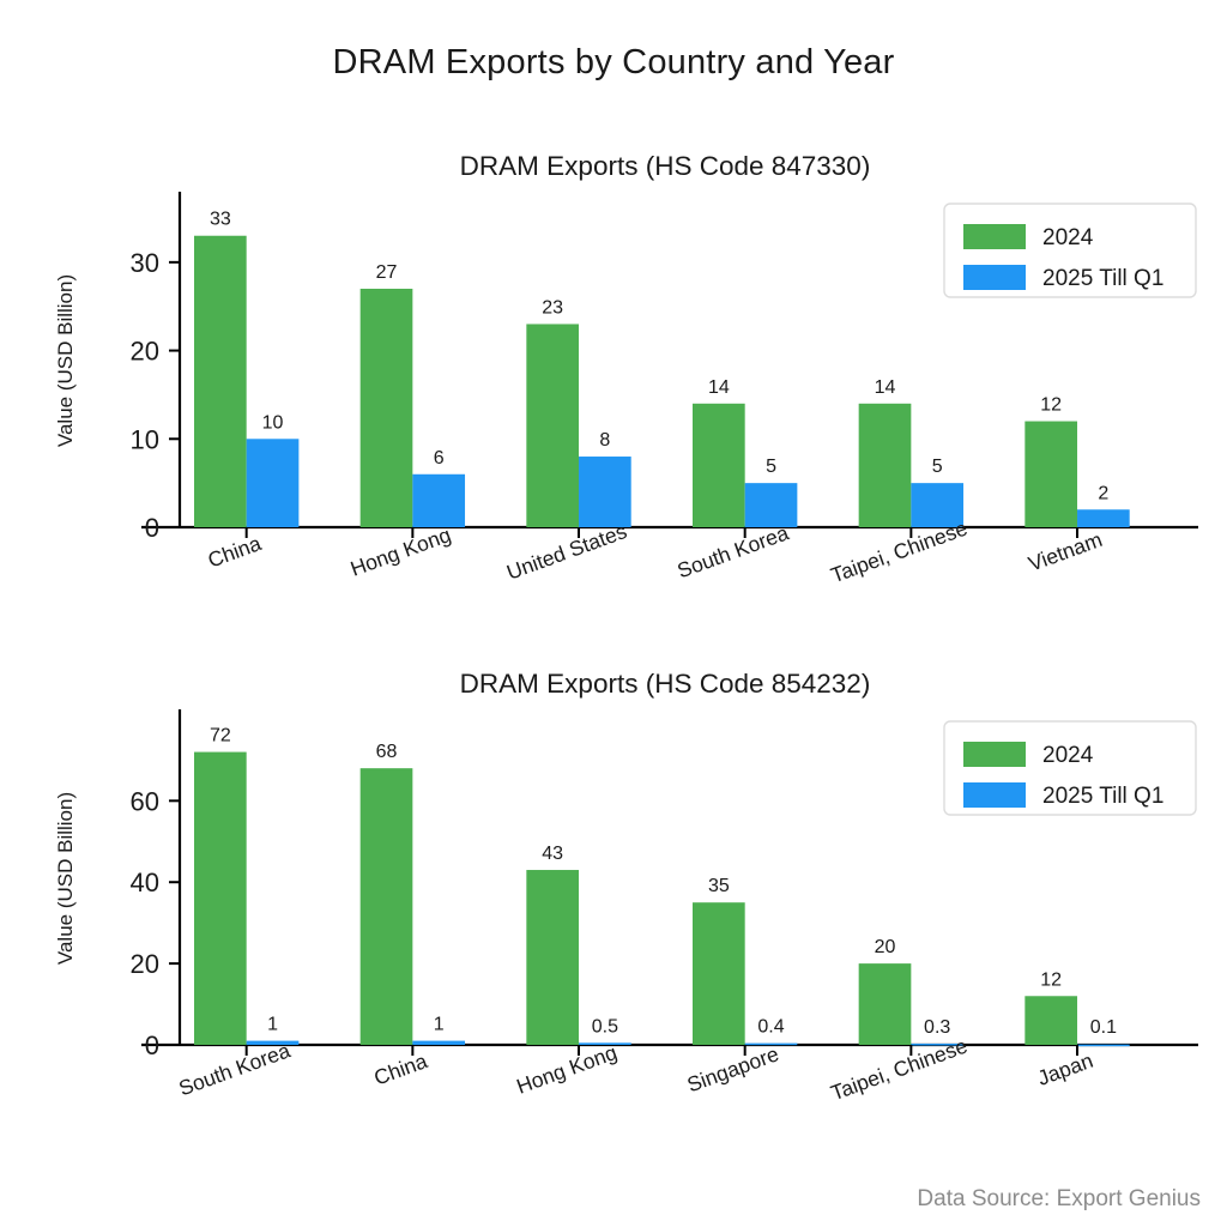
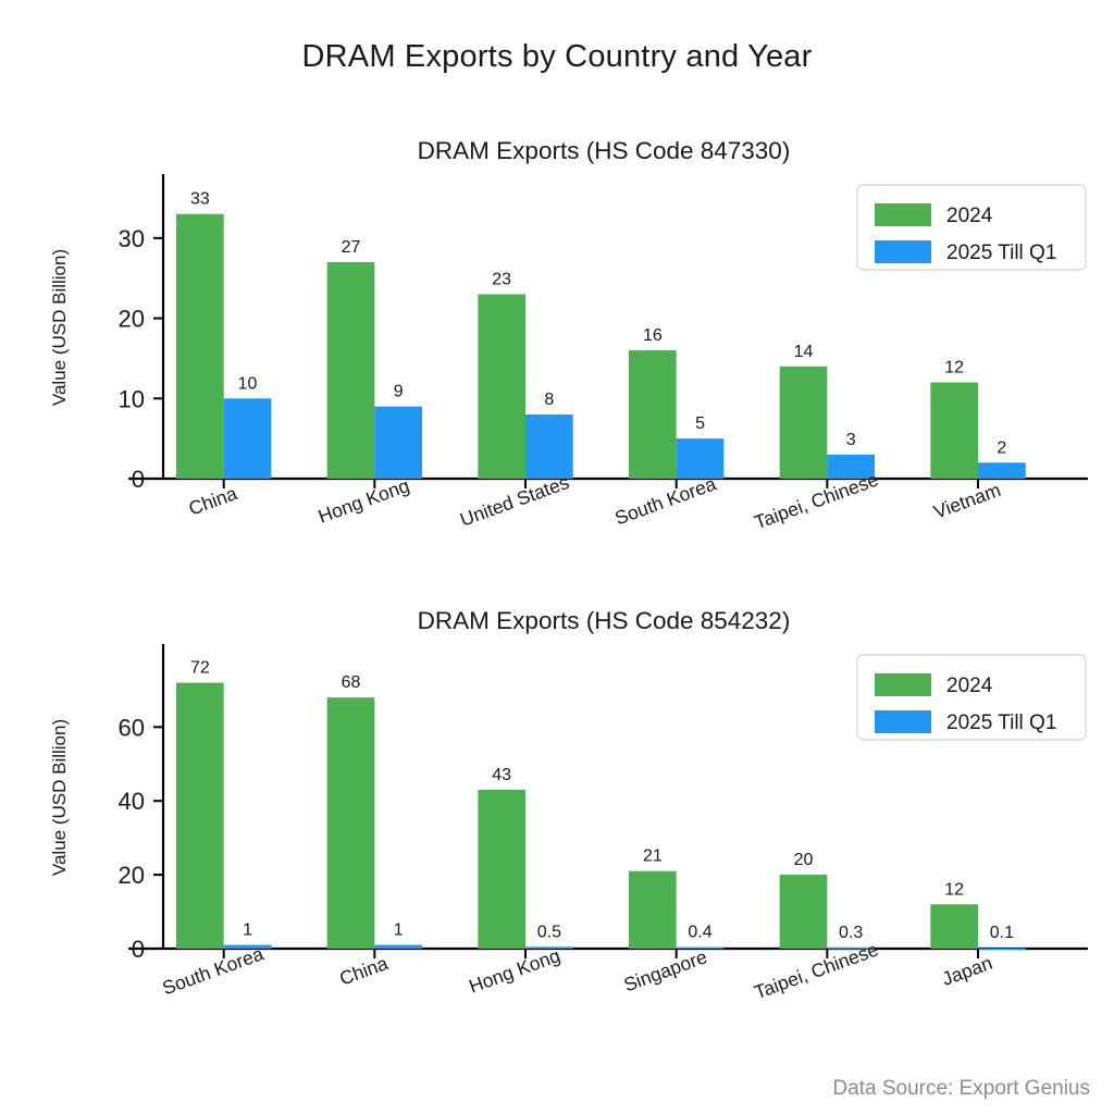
DRAM Exports (HS Code 847330)/2025 Till Q1/Hong Kong: 6 -> 9
DRAM Exports (HS Code 847330)/2024/South Korea: 14 -> 16
DRAM Exports (HS Code 847330)/2025 Till Q1/Taipei, Chinese: 5 -> 3
DRAM Exports (HS Code 854232)/2024/Singapore: 35 -> 21
